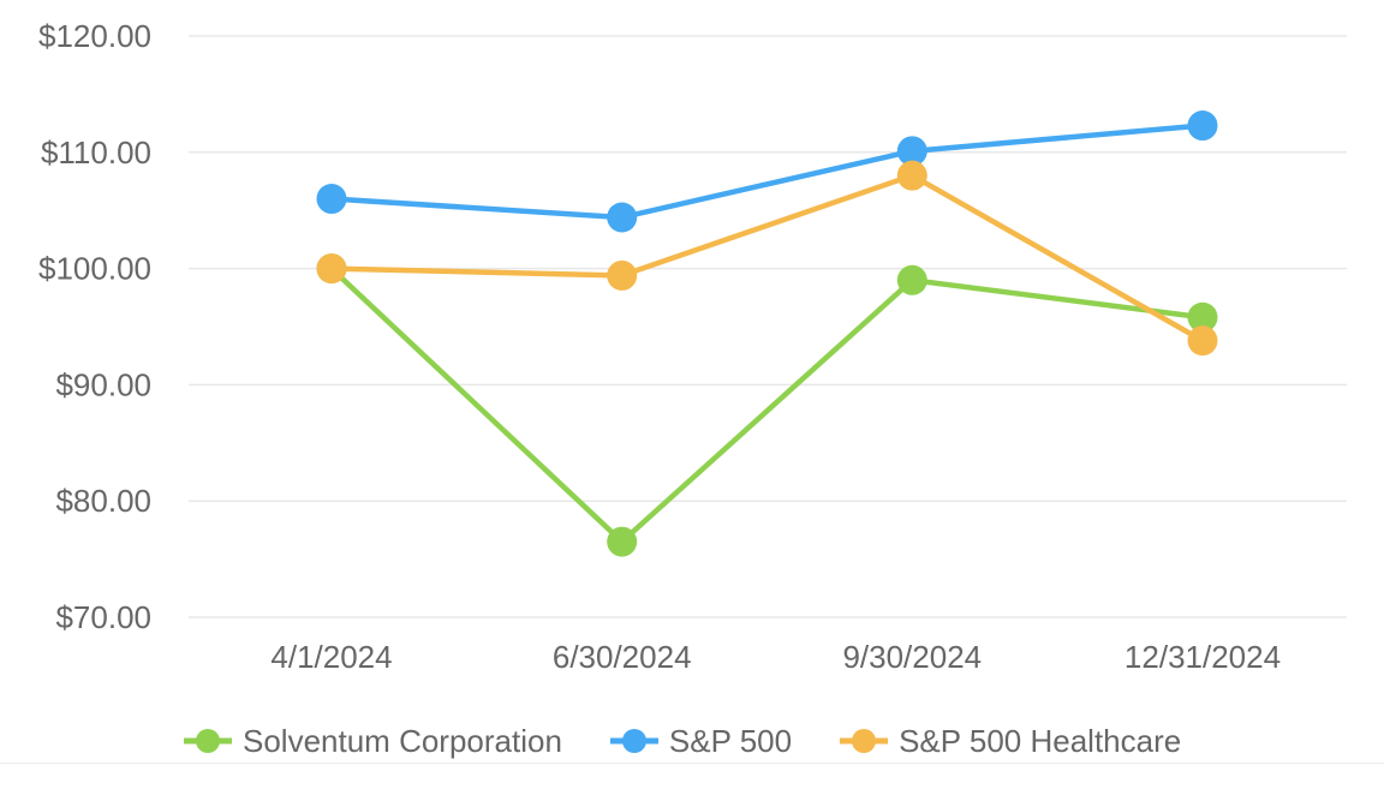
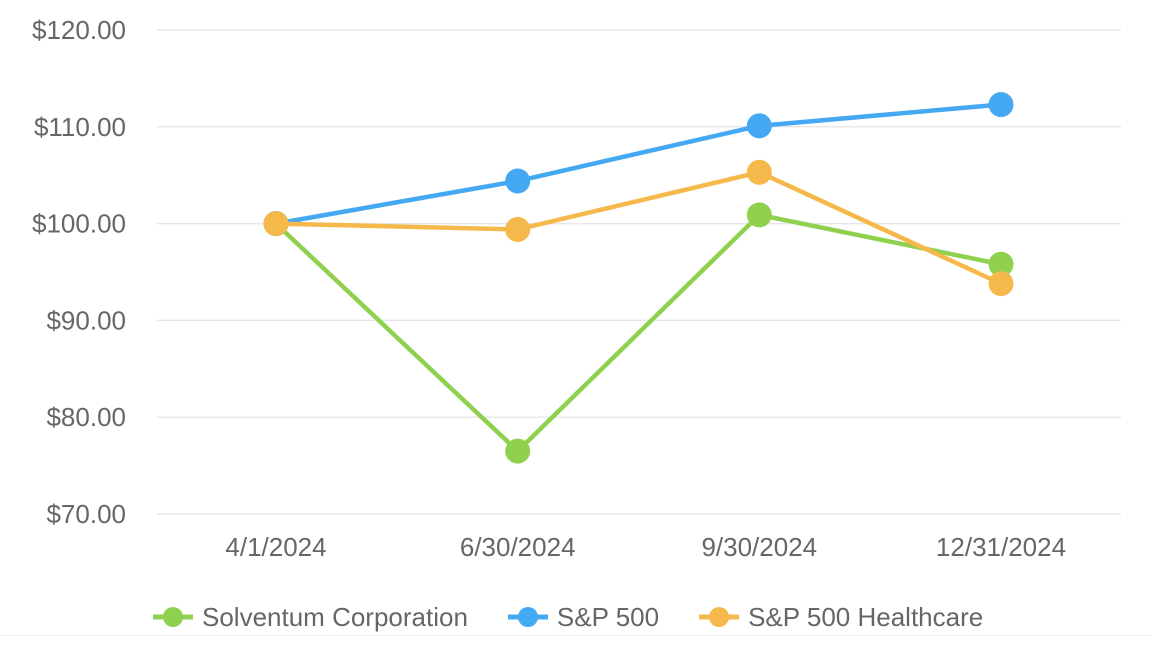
S&P 500/4/1/2024: $106 -> $100
Solventum Corporation/9/30/2024: $99 -> $101
S&P 500 Healthcare/9/30/2024: $108 -> $105
